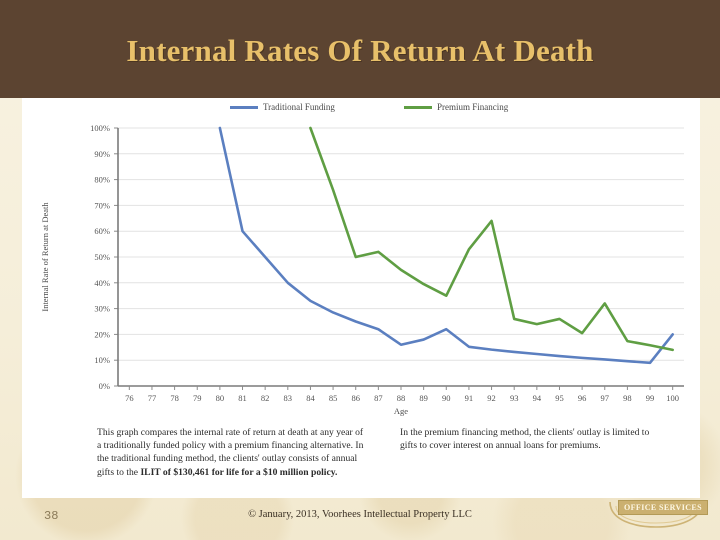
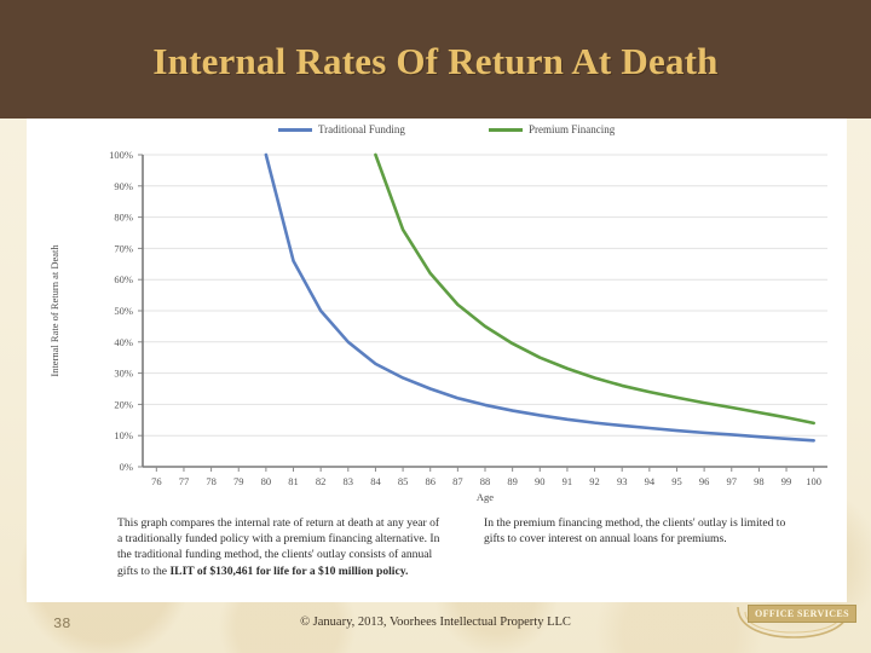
Traditional Funding/81: 60% -> 66%
Premium Financing/86: 50% -> 62%
Traditional Funding/88: 16% -> 20%
Traditional Funding/90: 22% -> 16%
Premium Financing/91: 53% -> 32%
Premium Financing/92: 64% -> 28%
Premium Financing/95: 26% -> 22%
Premium Financing/97: 32% -> 19%
Traditional Funding/100: 20% -> 8%
